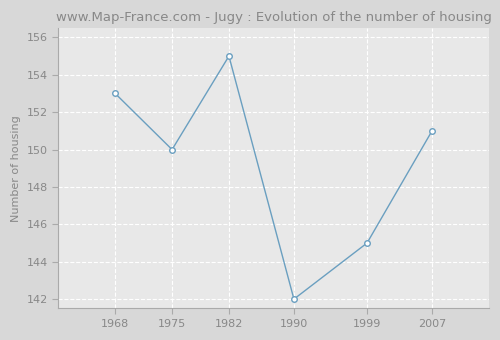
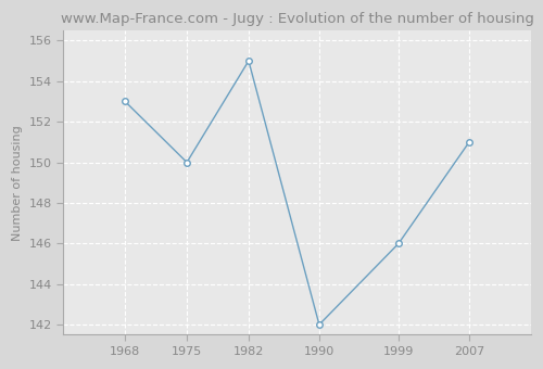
1999: 145 -> 146
